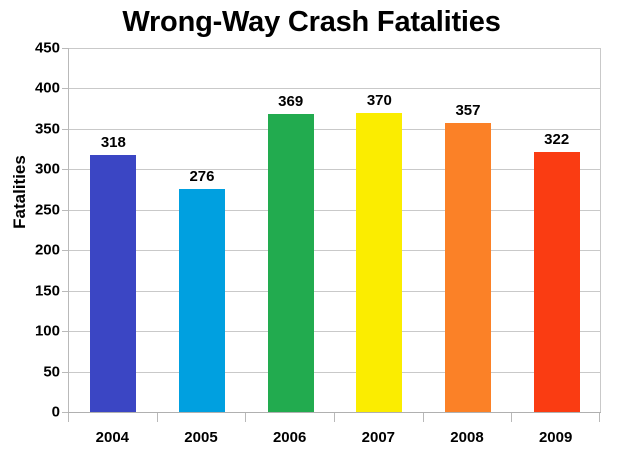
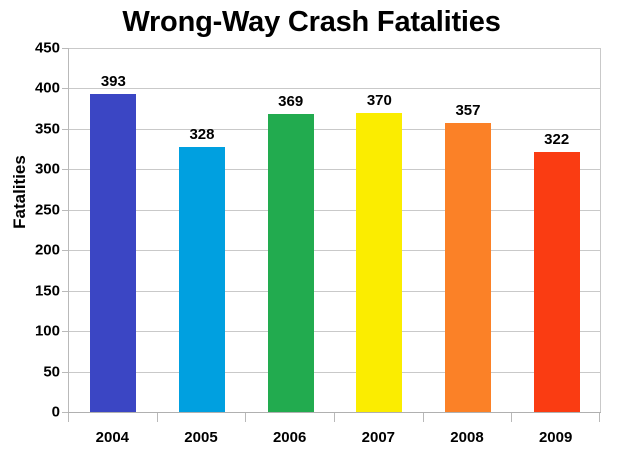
2004: 318 -> 393
2005: 276 -> 328
